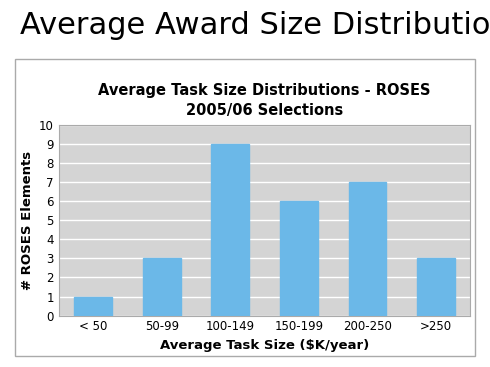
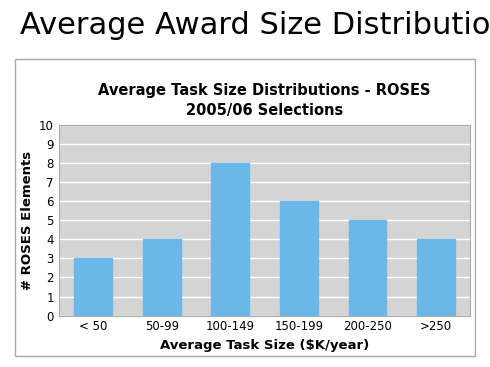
< 50: 1 -> 3
50-99: 3 -> 4
100-149: 9 -> 8
200-250: 7 -> 5
>250: 3 -> 4
